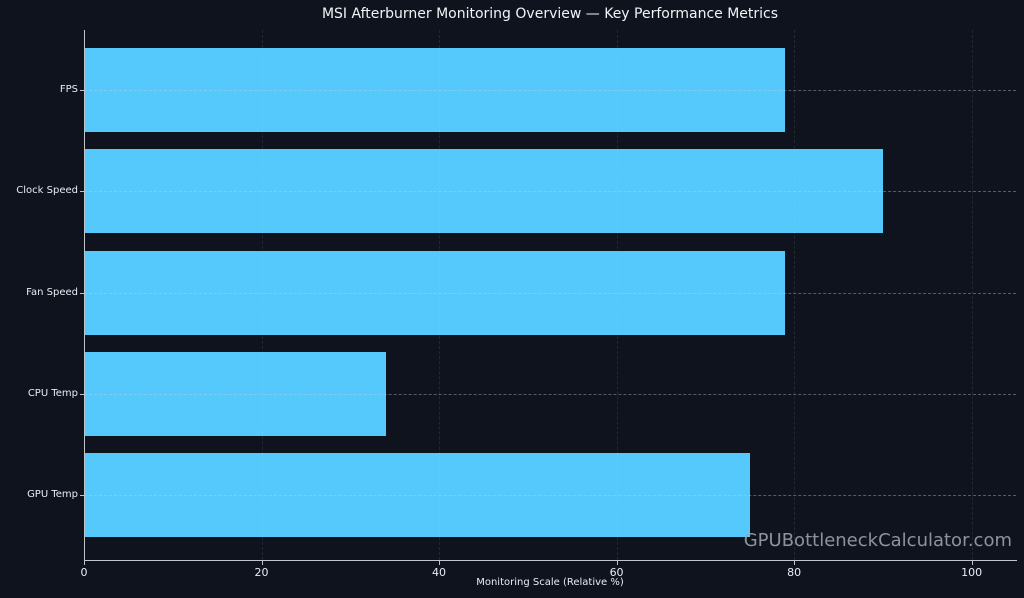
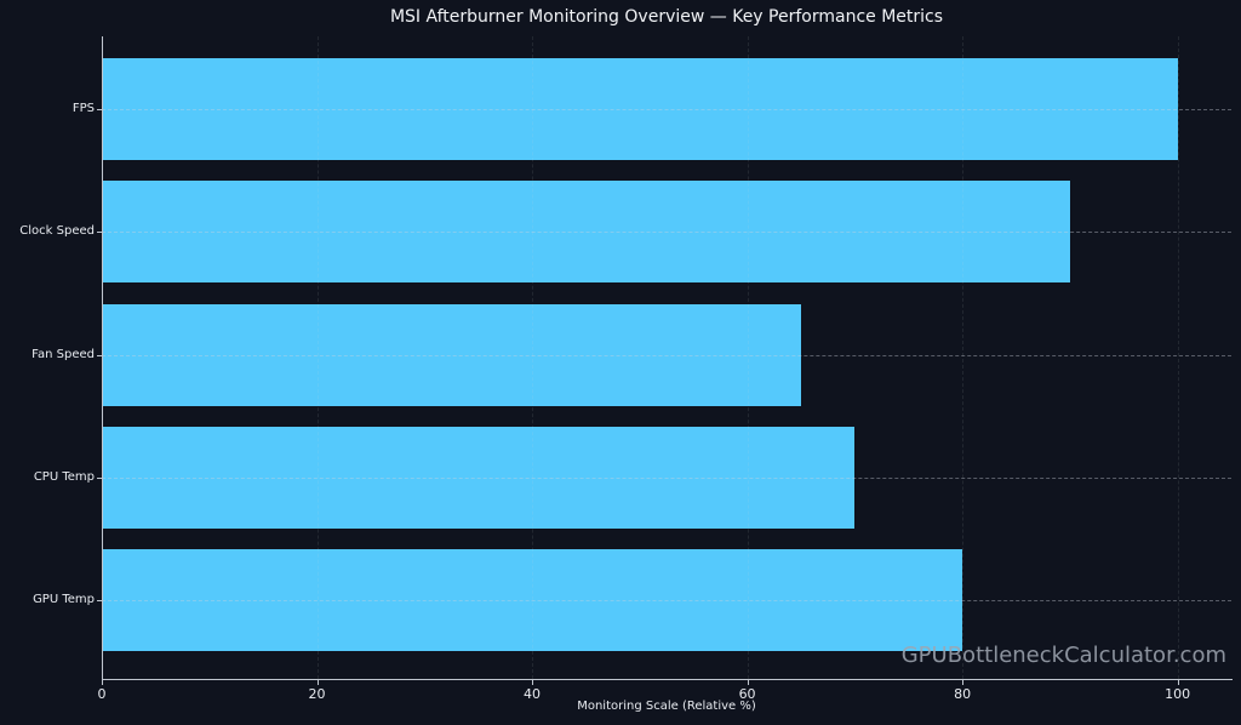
FPS: 79 -> 100
Fan Speed: 79 -> 65
CPU Temp: 34 -> 70
GPU Temp: 75 -> 80
